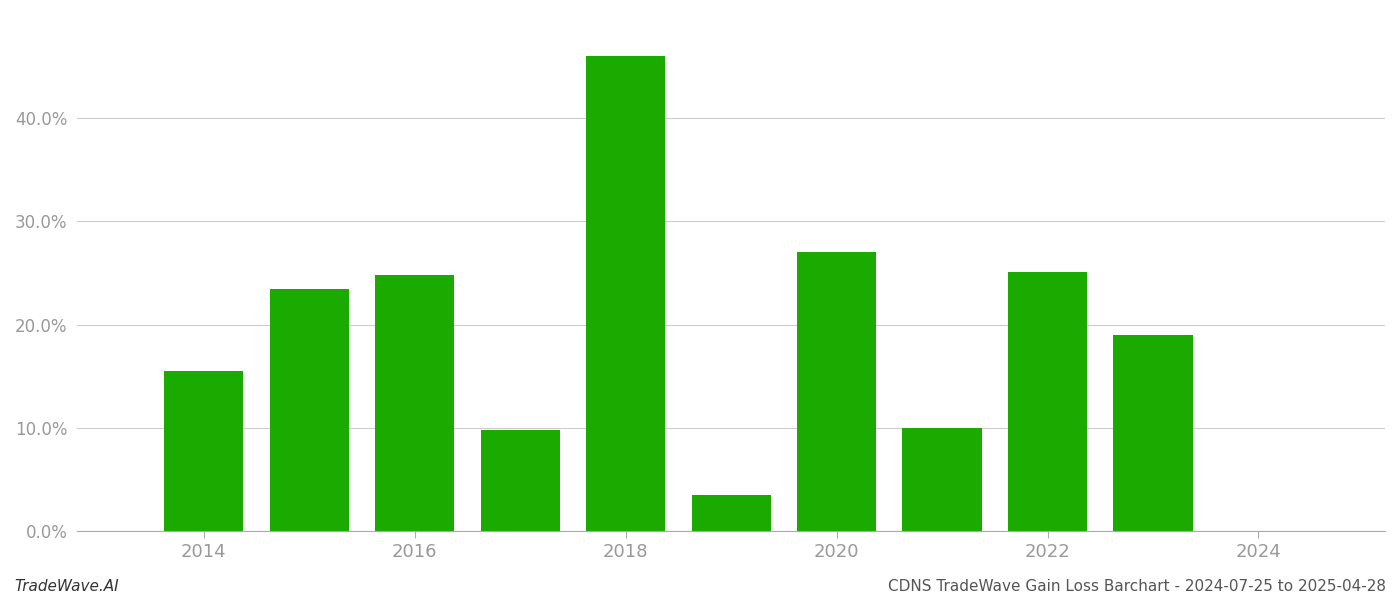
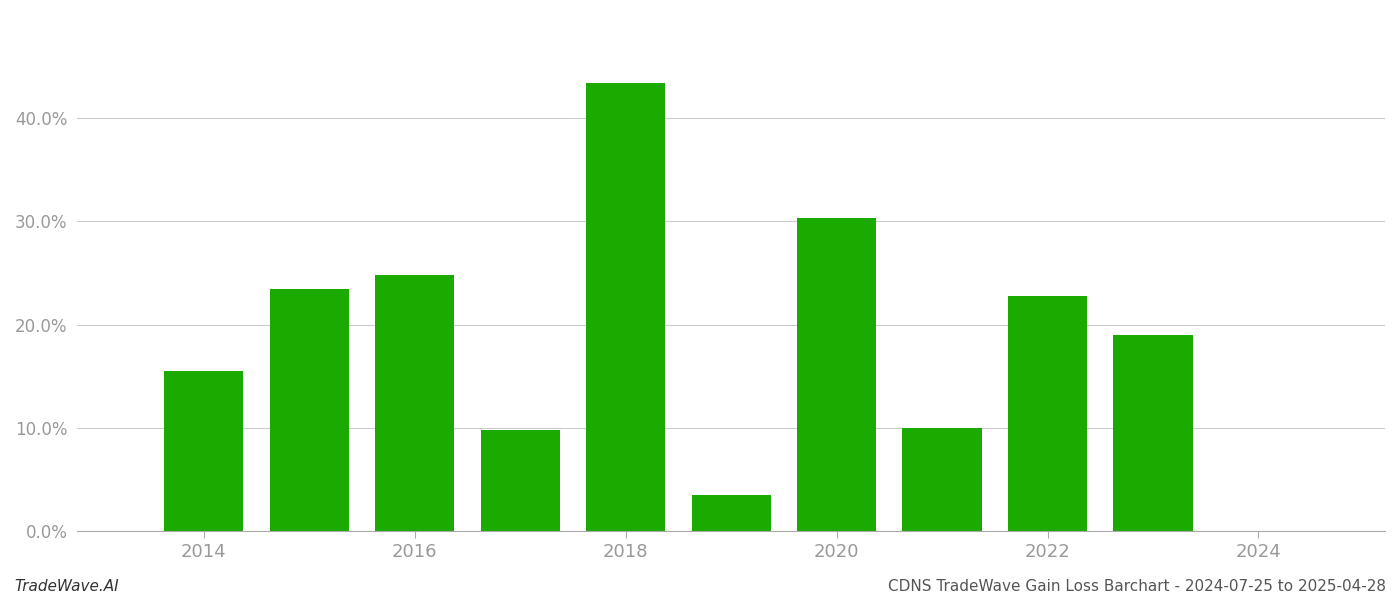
2018: 46.0% -> 43.4%
2020: 27.0% -> 30.3%
2022: 25.1% -> 22.8%
